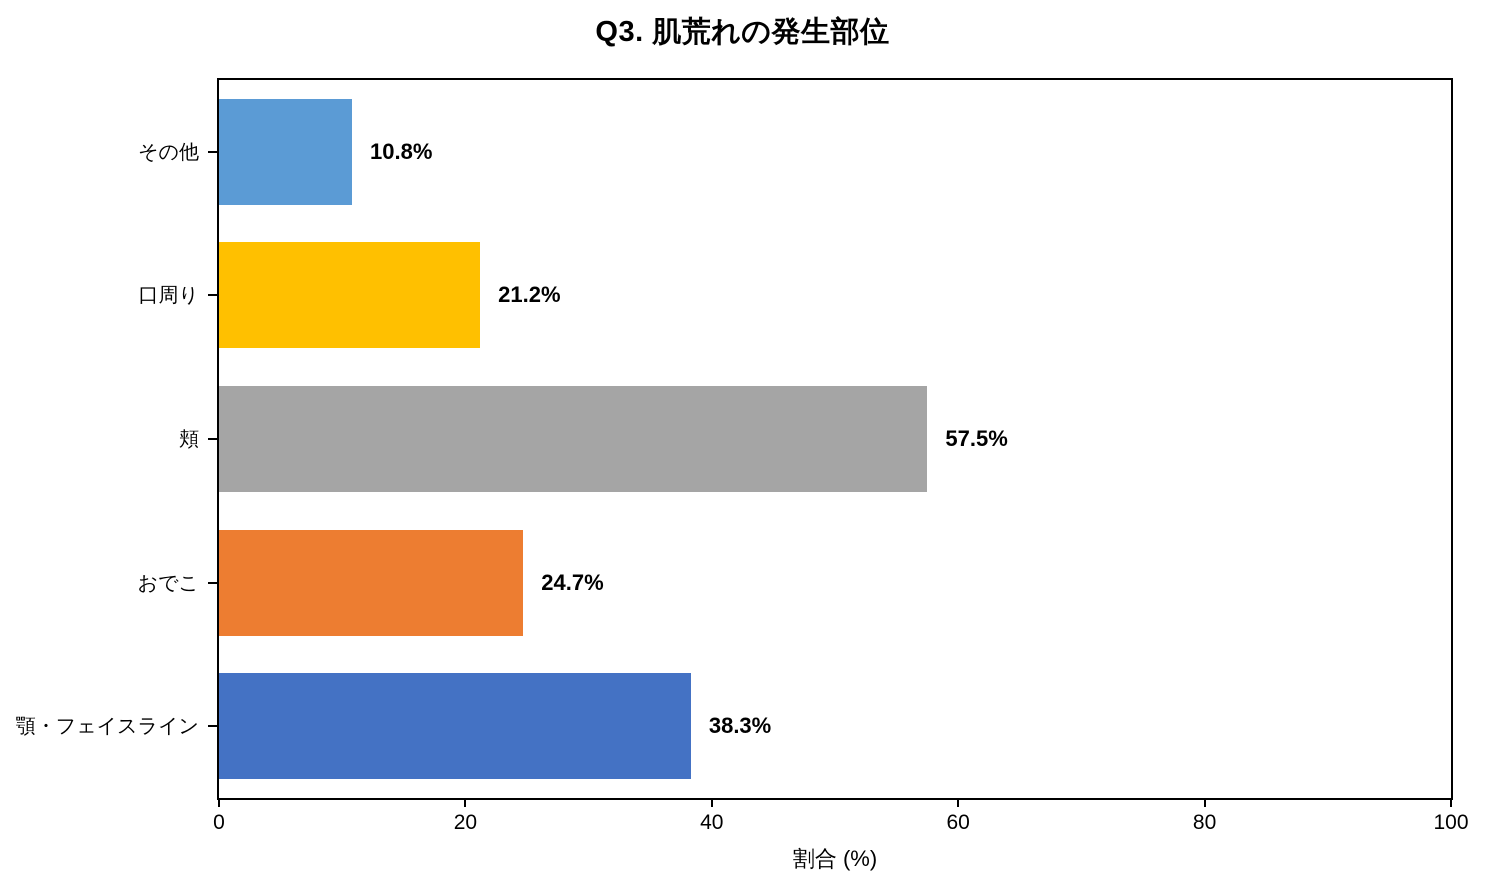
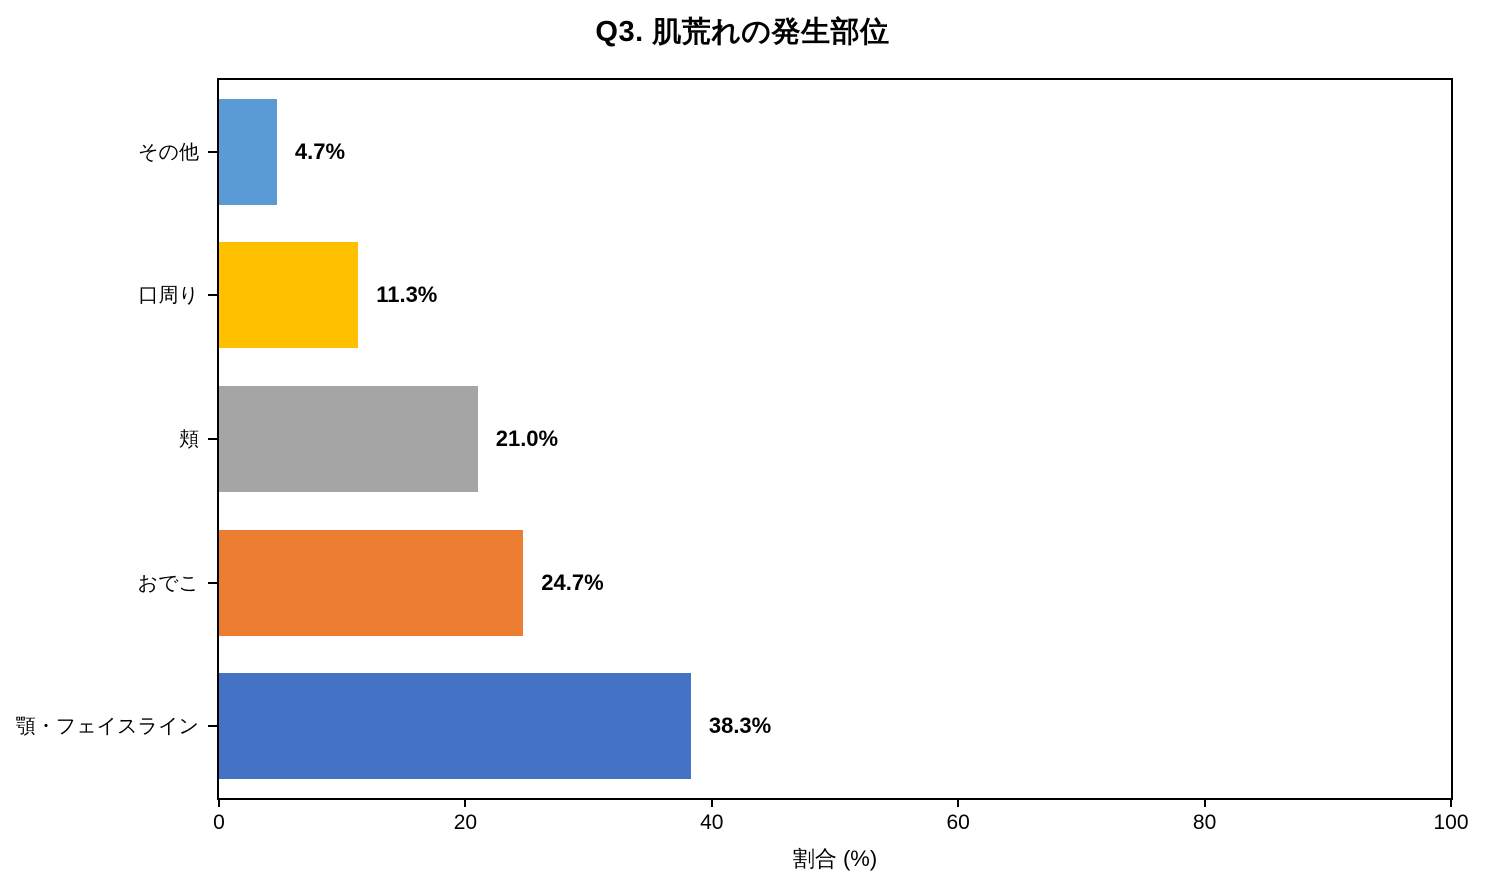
その他: 10.8% -> 4.7%
口周り: 21.2% -> 11.3%
頬: 57.5% -> 21.0%
